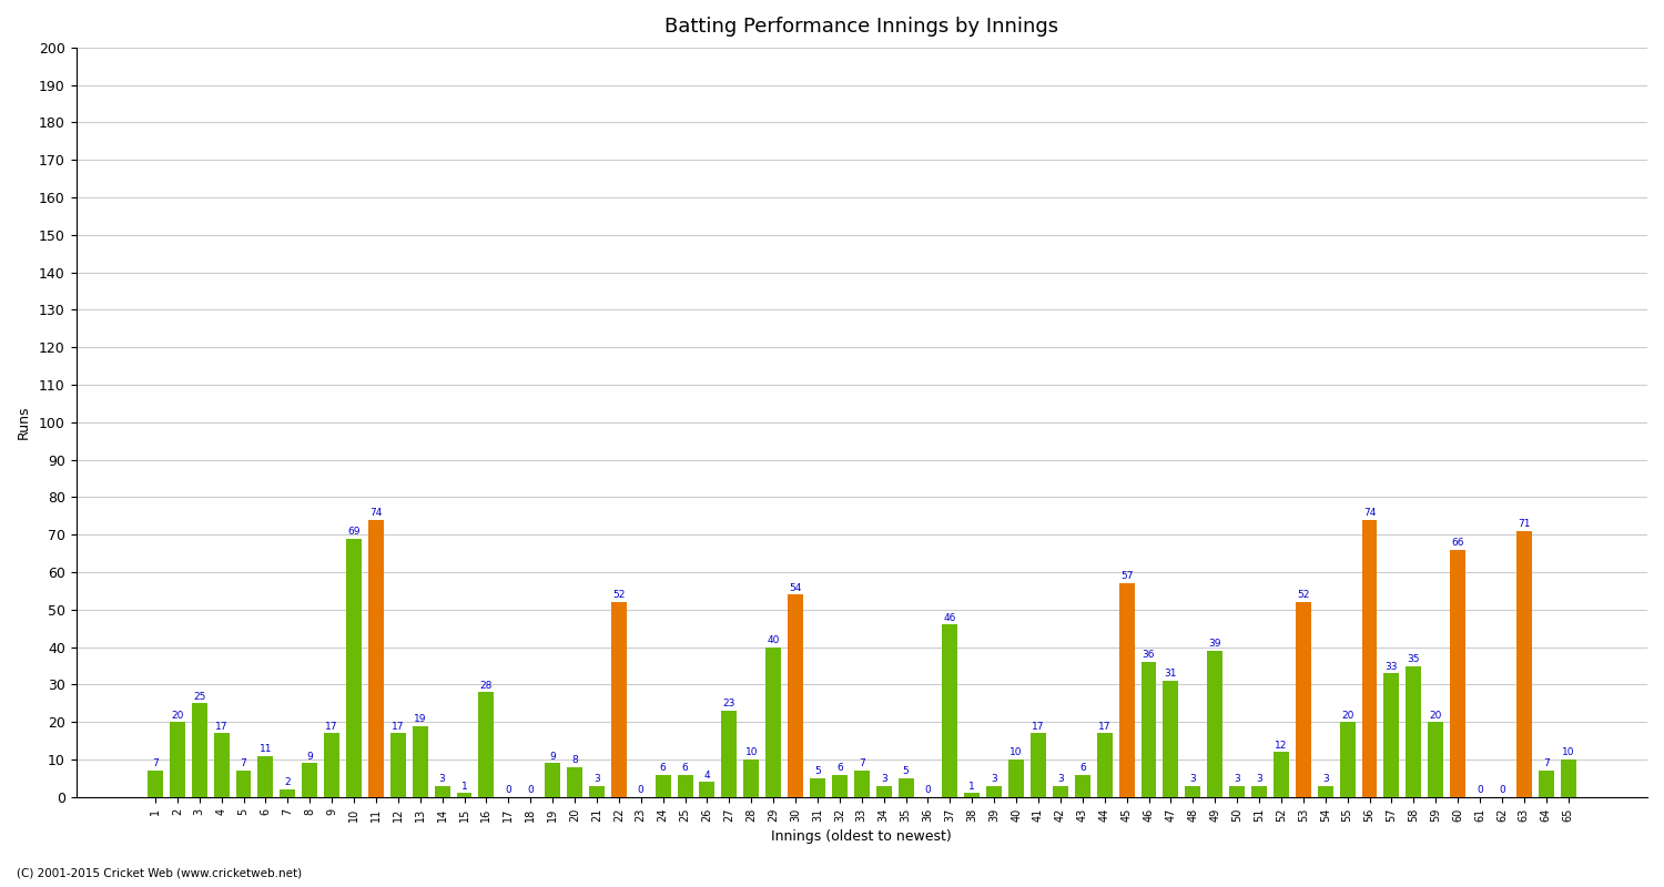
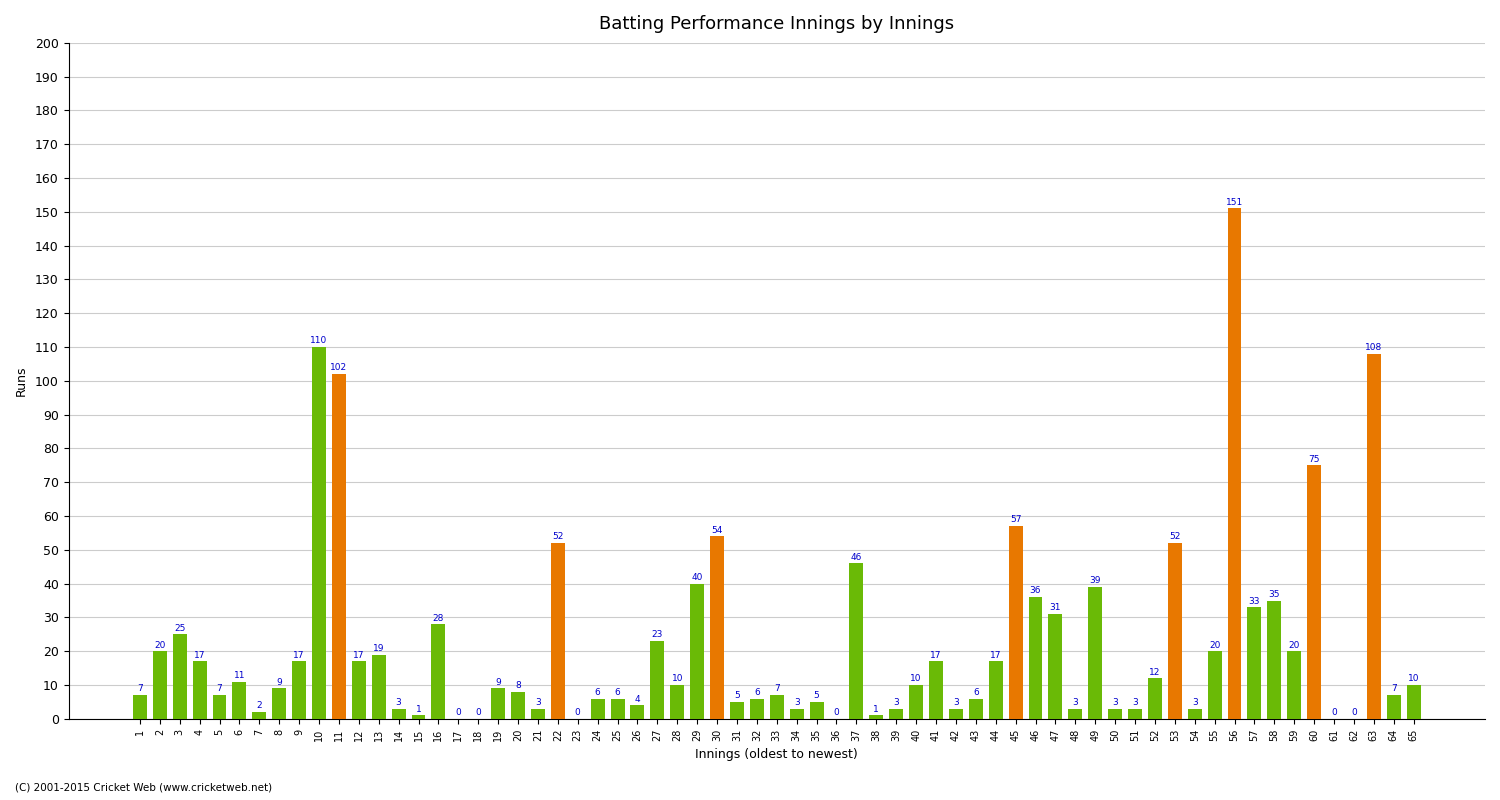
10: 69 -> 110
11: 74 -> 102
56: 74 -> 151
60: 66 -> 75
63: 71 -> 108
